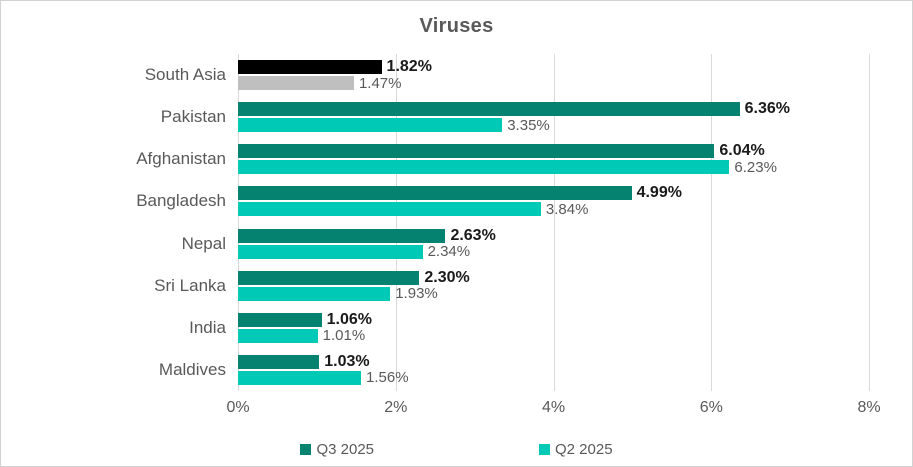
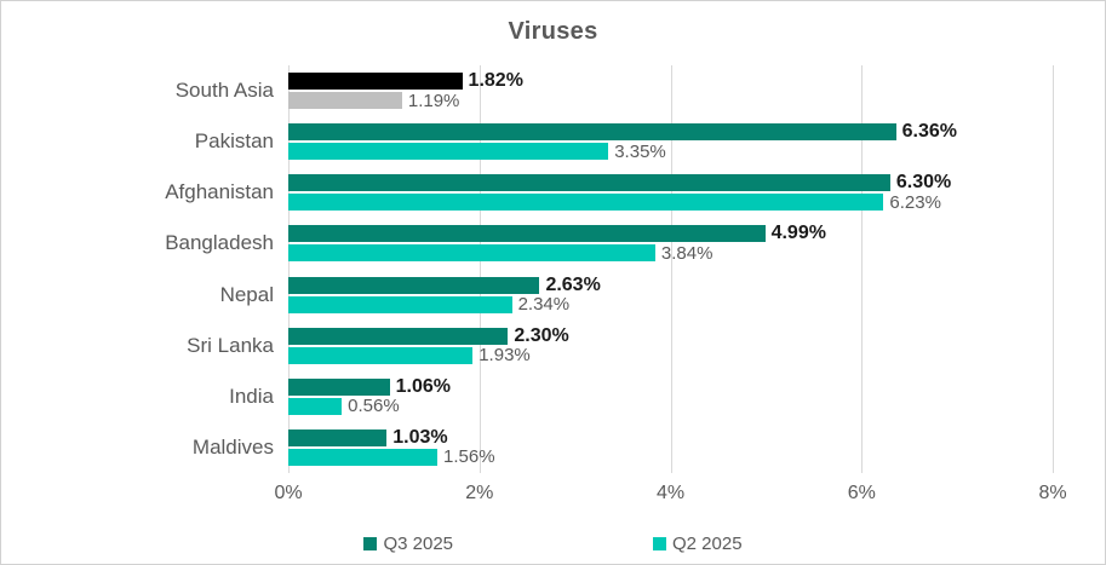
Q2 2025/South Asia: 1.47% -> 1.19%
Q3 2025/Afghanistan: 6.04% -> 6.30%
Q2 2025/India: 1.01% -> 0.56%
